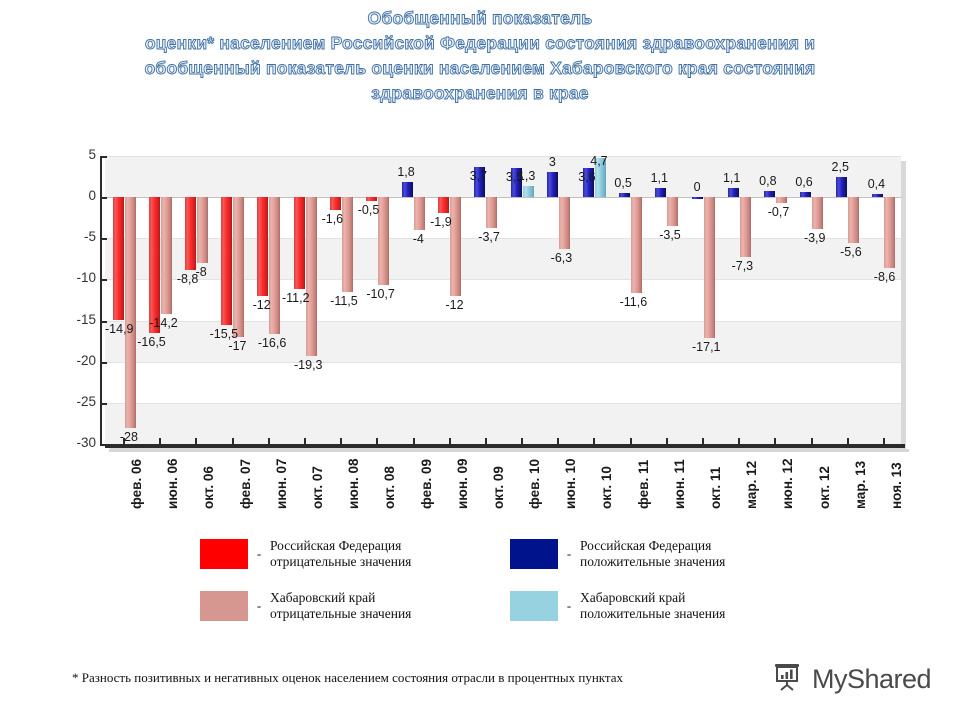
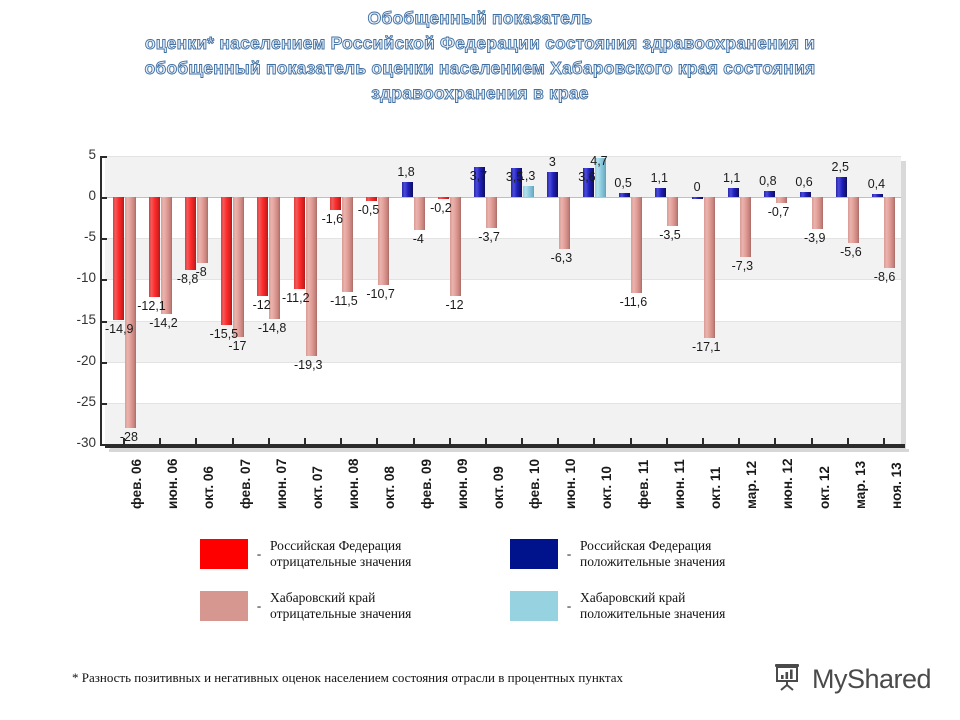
Российская Федерация/июн. 06: -16,5 -> -12,1
Хабаровский край/июн. 07: -16,6 -> -14,8
Российская Федерация/июн. 09: -1,9 -> -0,2
